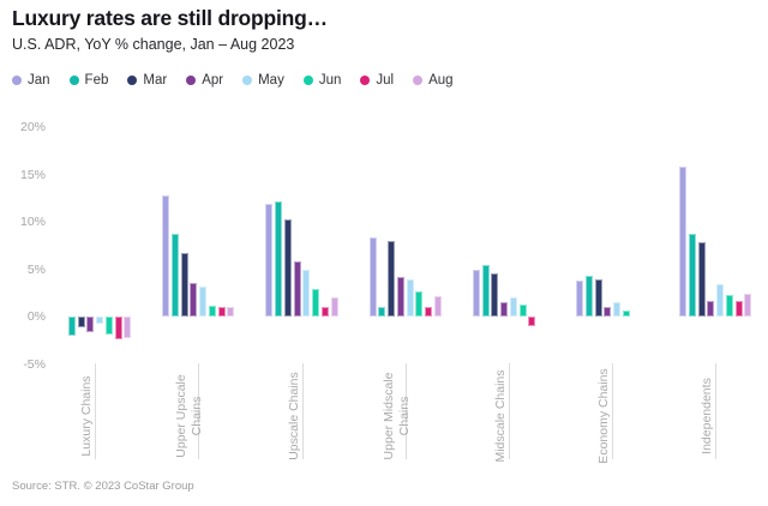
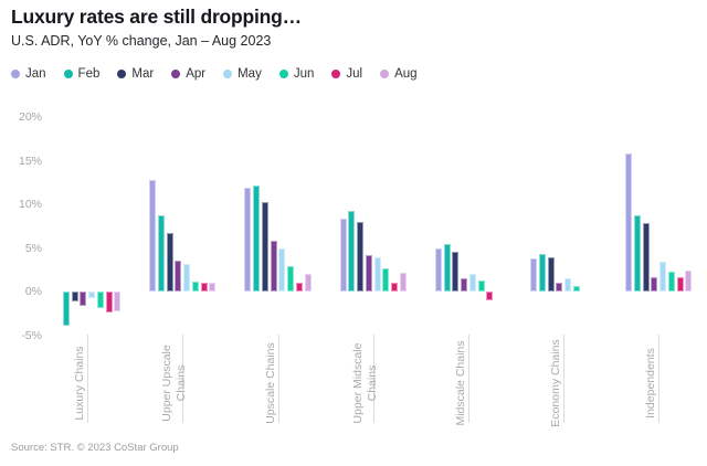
Feb/Luxury Chains: -2% -> -4%
Feb/Upper Midscale Chains: 1% -> 9%
